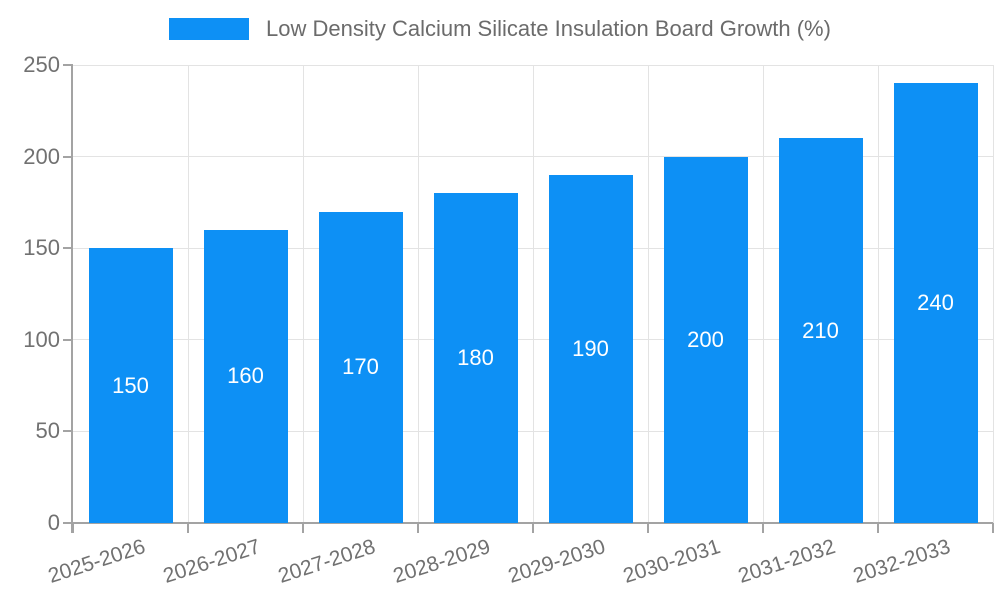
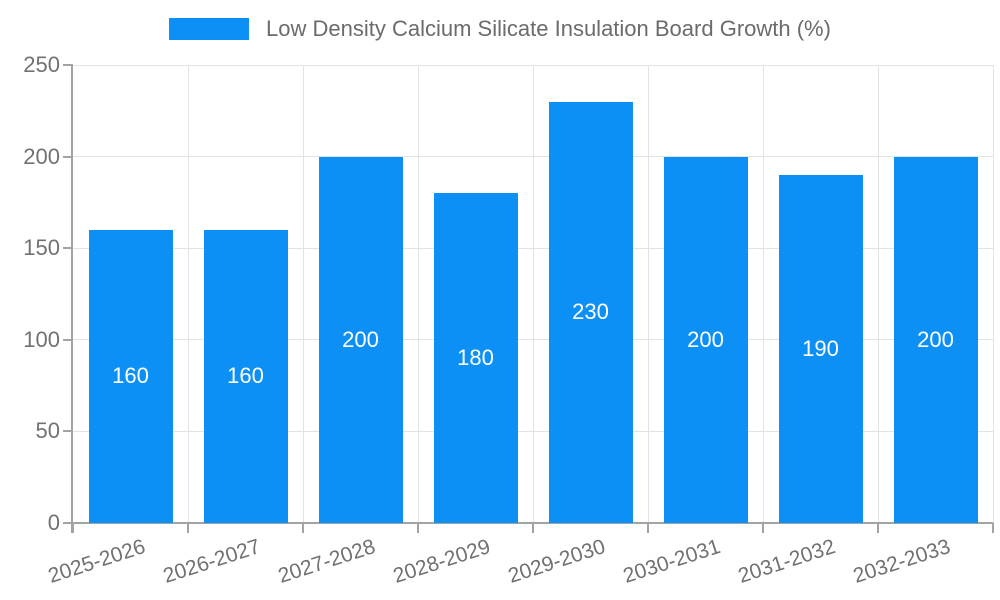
2025-2026: 150 -> 160
2027-2028: 170 -> 200
2029-2030: 190 -> 230
2031-2032: 210 -> 190
2032-2033: 240 -> 200
